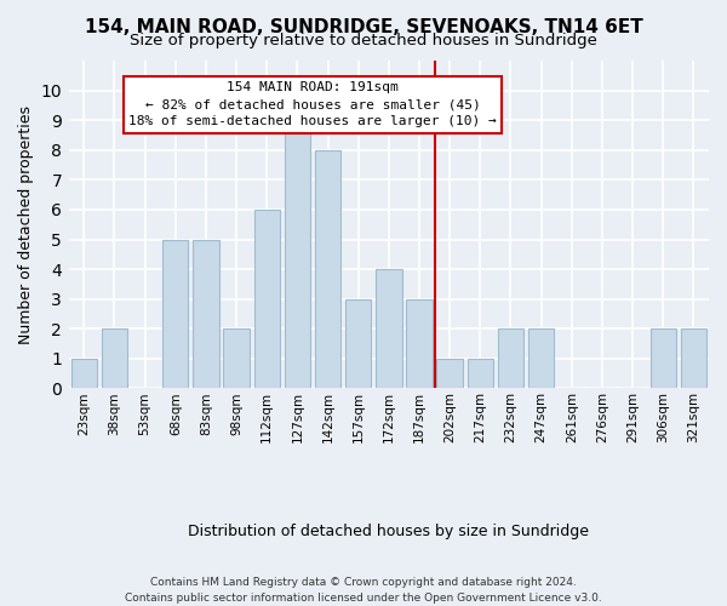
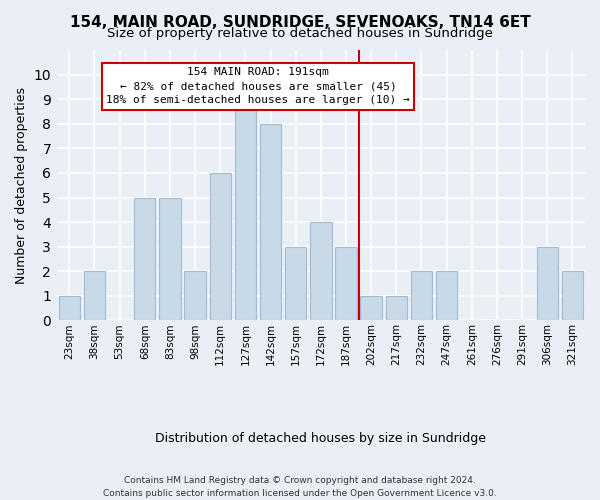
306sqm: 2 -> 3
